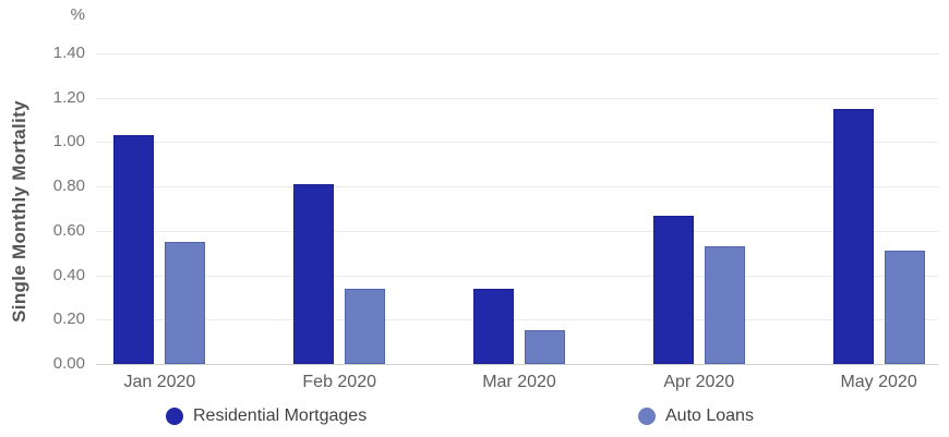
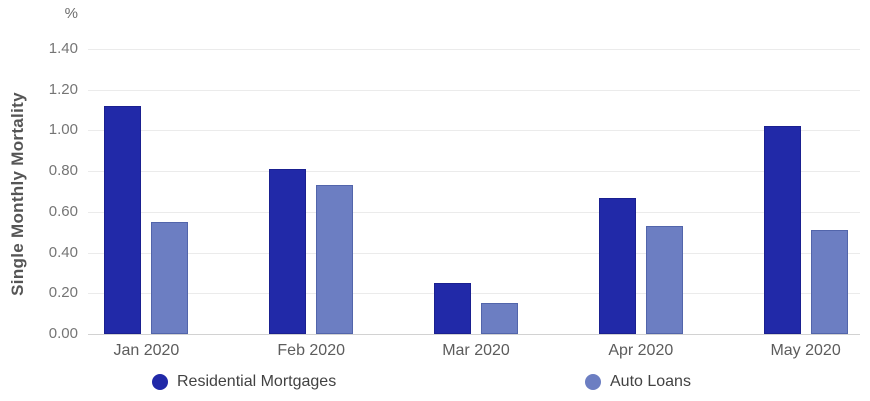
Residential Mortgages/Jan 2020: 1.03 -> 1.12
Auto Loans/Feb 2020: 0.34 -> 0.73
Residential Mortgages/Mar 2020: 0.34 -> 0.25
Residential Mortgages/May 2020: 1.15 -> 1.02
